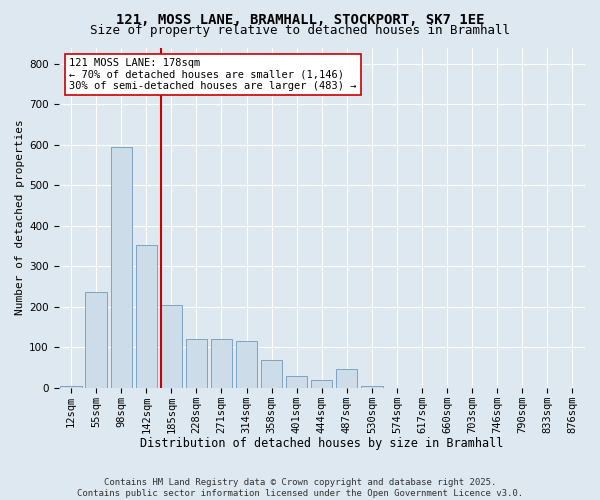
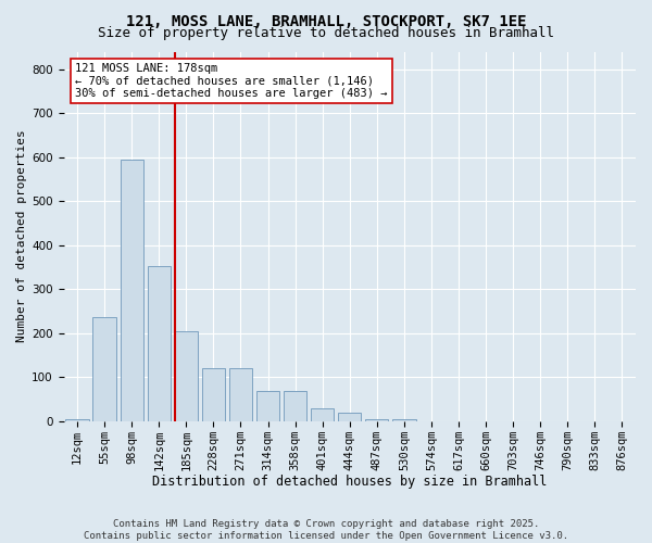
314sqm: 115 -> 68
487sqm: 45 -> 5
